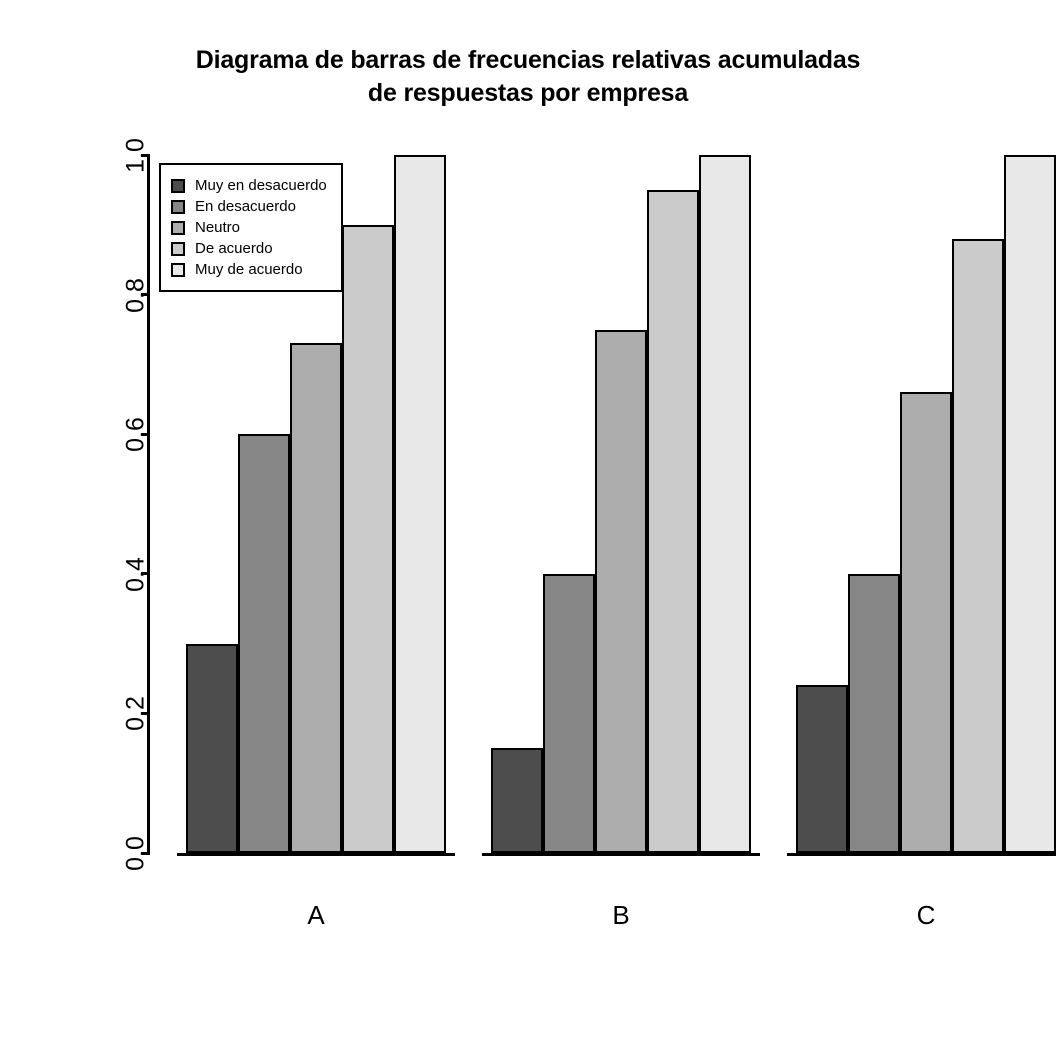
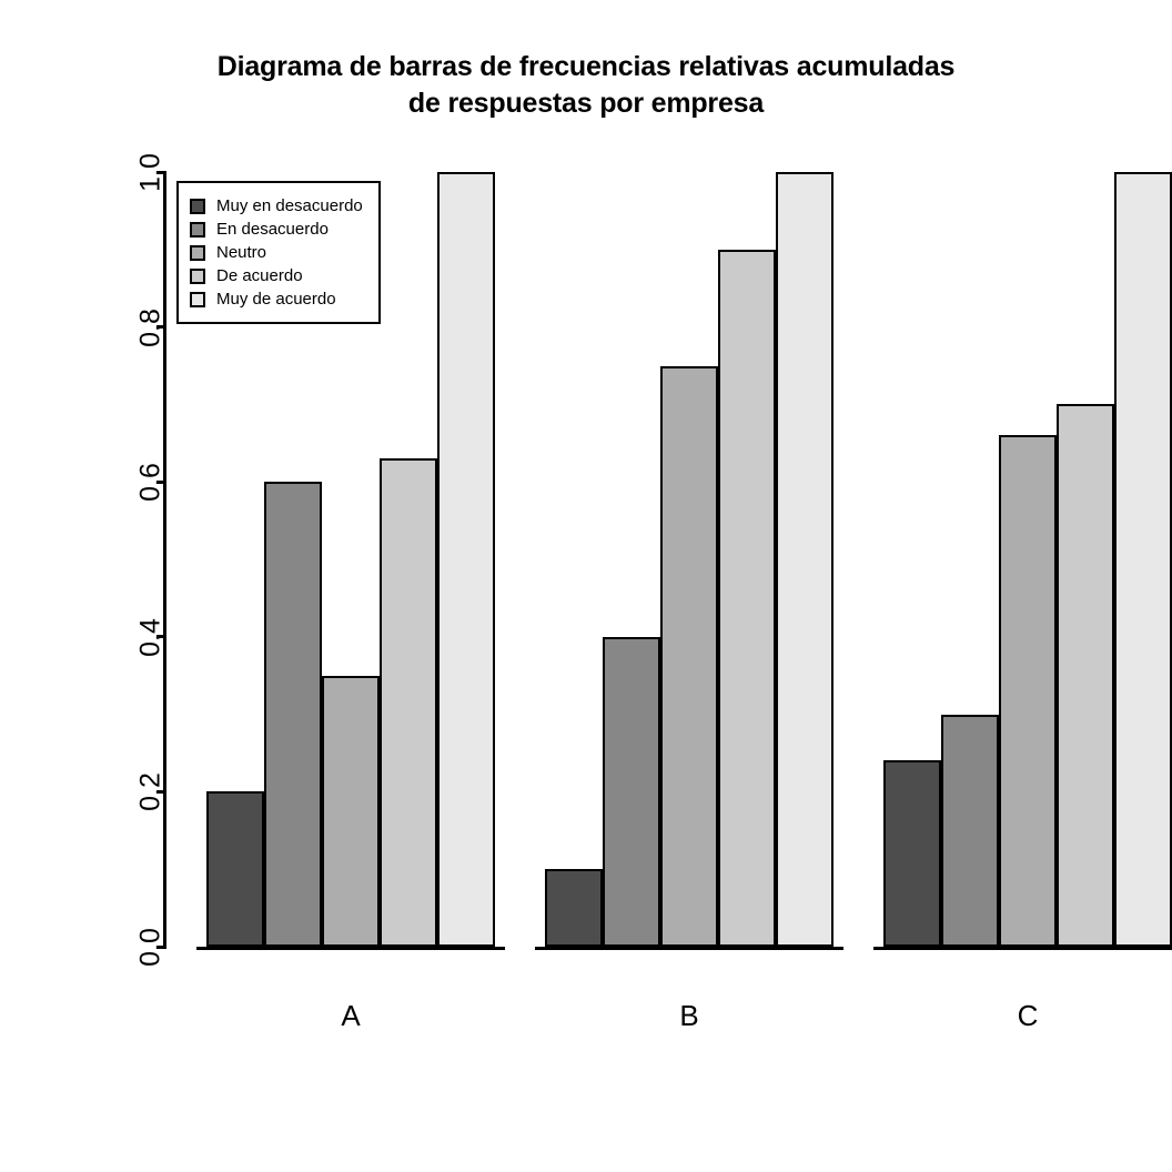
Muy en desacuerdo/A: 0.30 -> 0.20
Neutro/A: 0.73 -> 0.35
De acuerdo/A: 0.90 -> 0.63
Muy en desacuerdo/B: 0.15 -> 0.10
De acuerdo/B: 0.95 -> 0.90
En desacuerdo/C: 0.4 -> 0.3
De acuerdo/C: 0.88 -> 0.70
